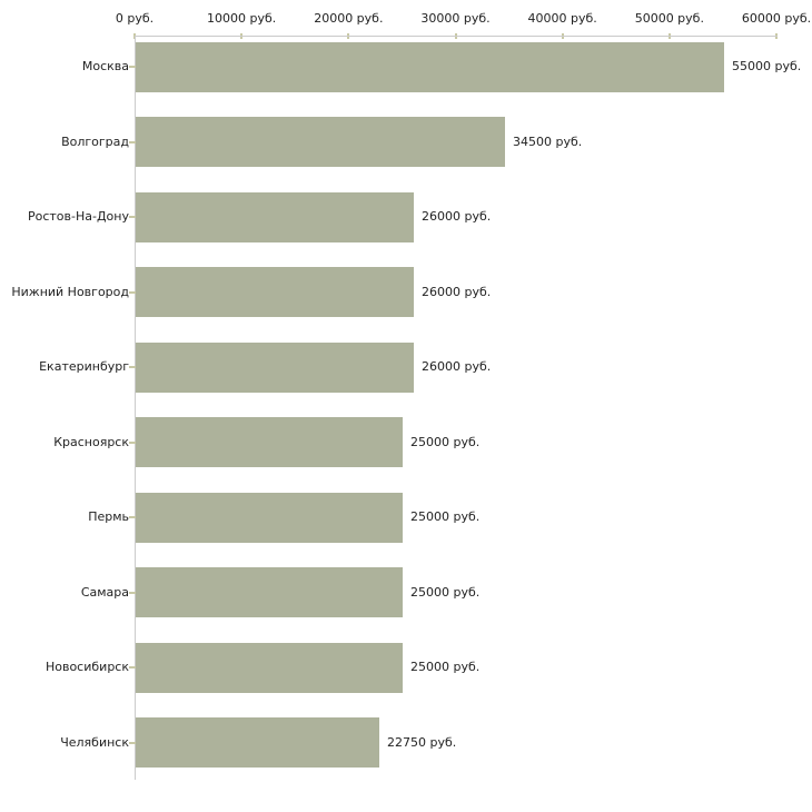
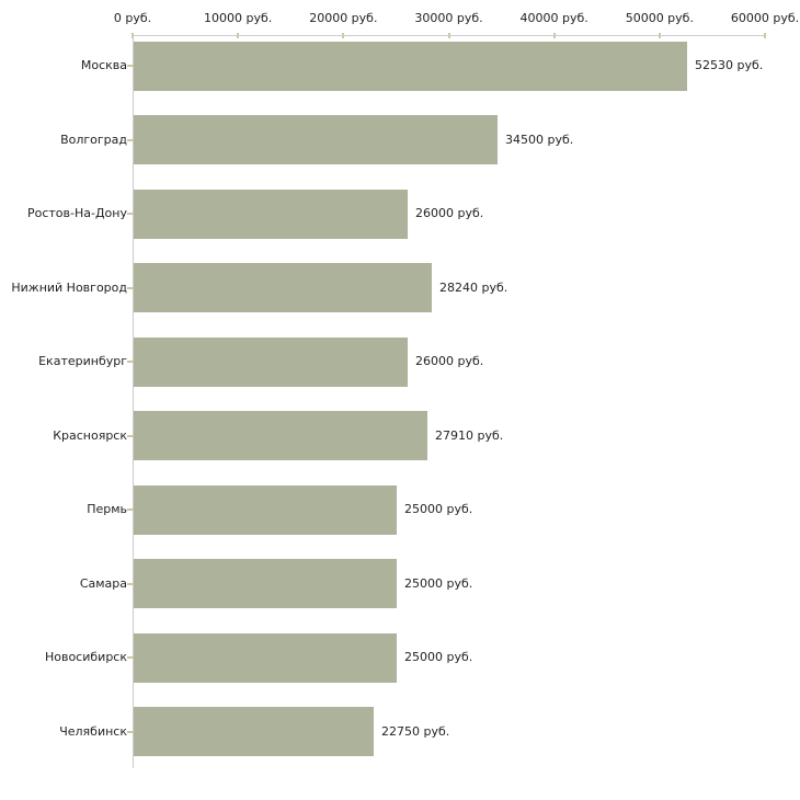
Москва: 55000 -> 52530
Нижний Новгород: 26000 -> 28240
Красноярск: 25000 -> 27910
